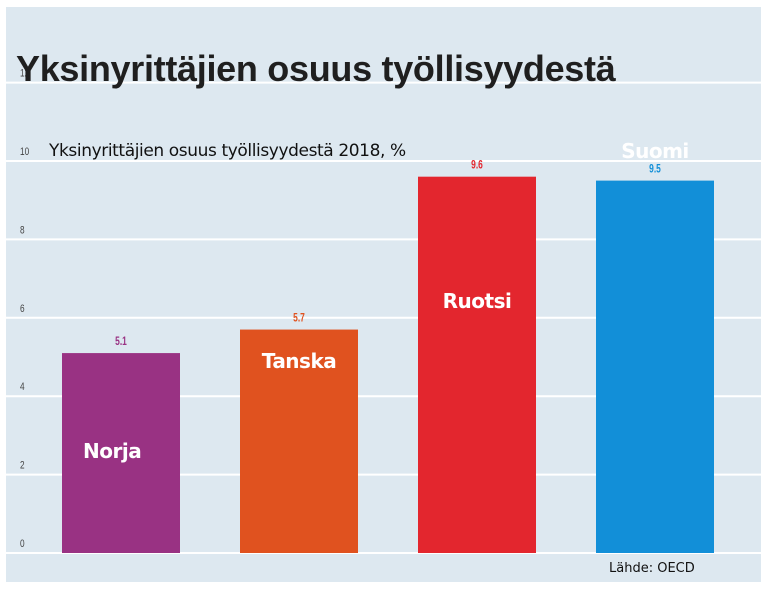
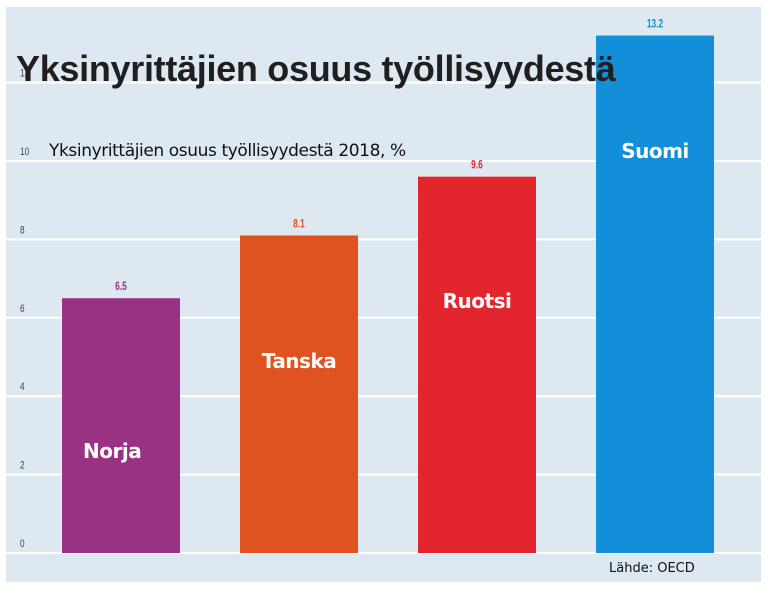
Norja: 5.1 -> 6.5
Tanska: 5.7 -> 8.1
Suomi: 9.5 -> 13.2
